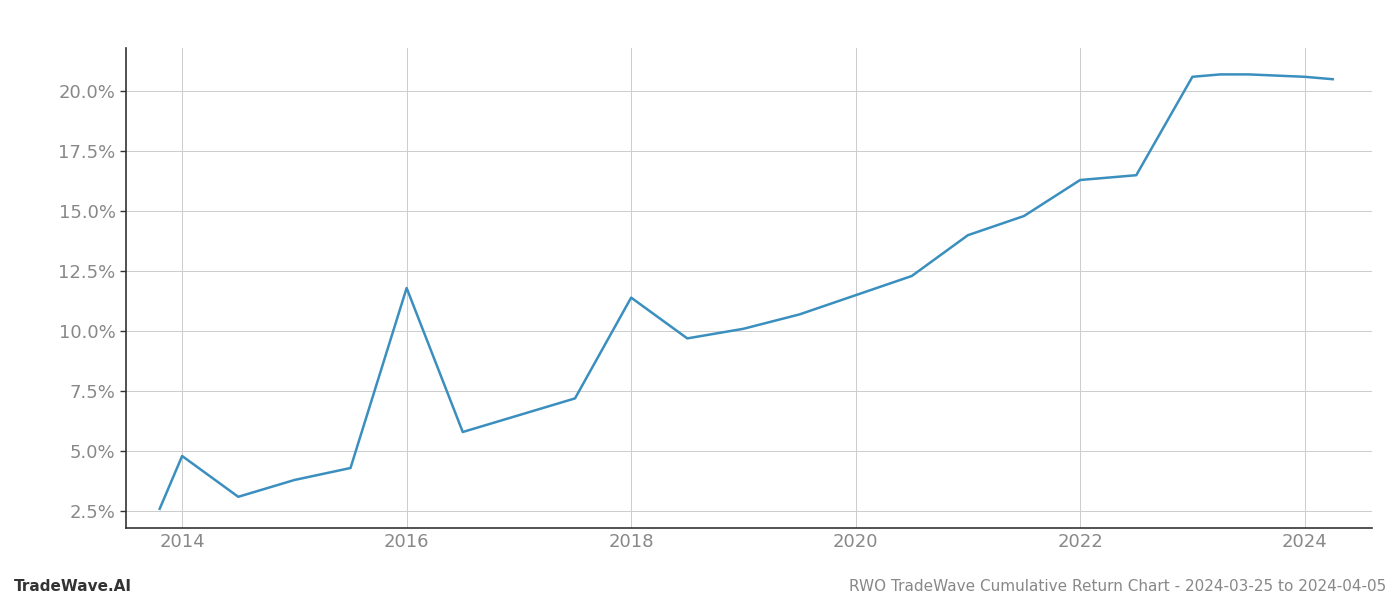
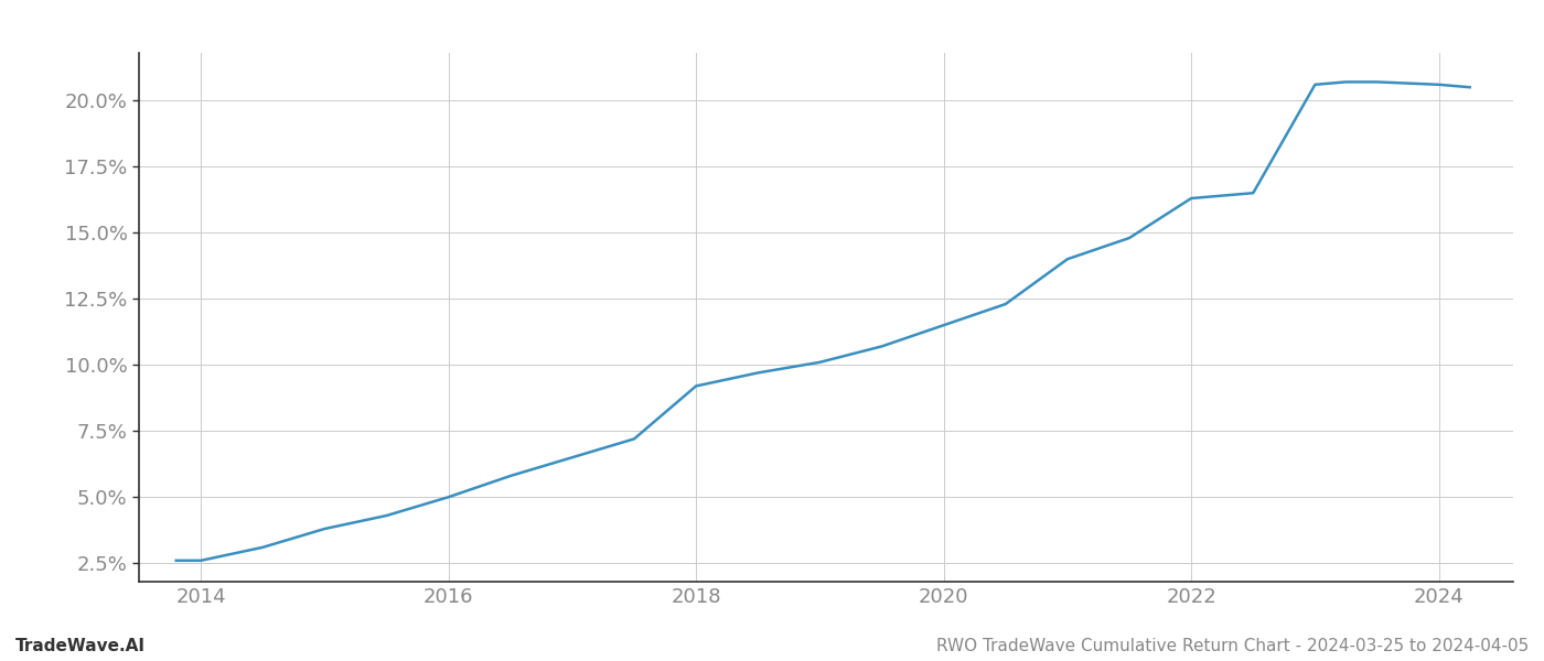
2014: 4.8% -> 2.6%
2016: 11.8% -> 5.0%
2018: 11.4% -> 9.2%
